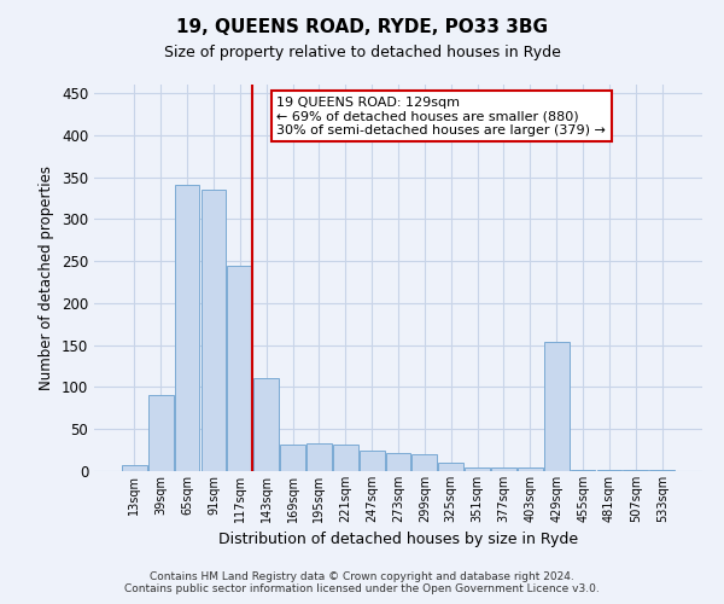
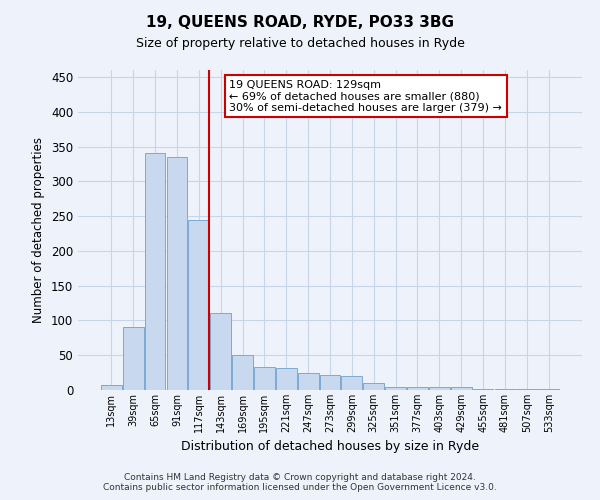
169sqm: 32 -> 50
429sqm: 154 -> 4
